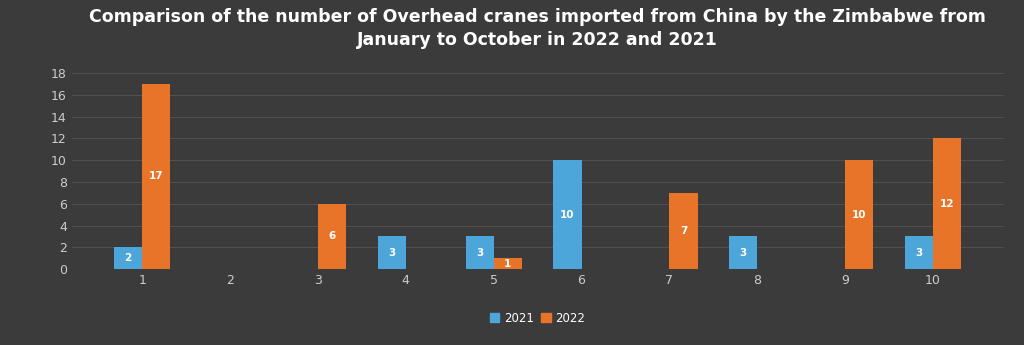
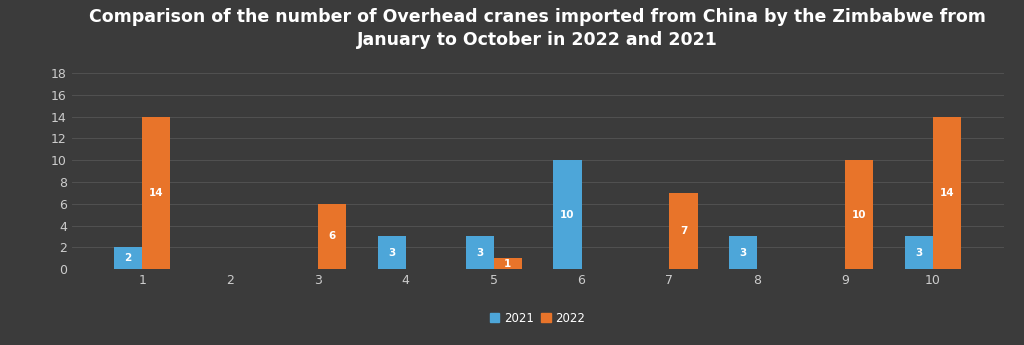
2022/1: 17 -> 14
2022/10: 12 -> 14
